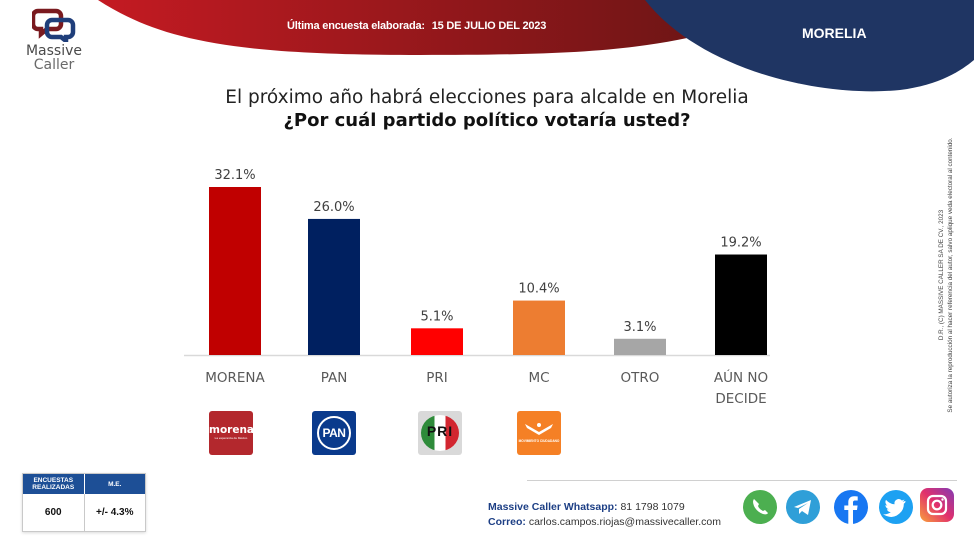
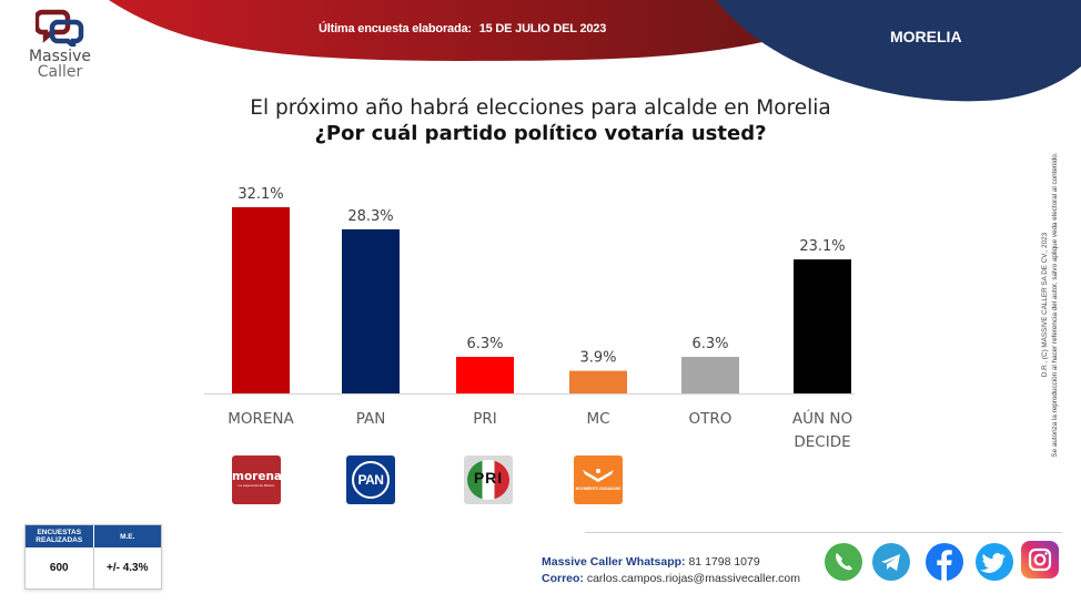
PAN: 26.0% -> 28.3%
PRI: 5.1% -> 6.3%
MC: 10.4% -> 3.9%
OTRO: 3.1% -> 6.3%
AÚN NO DECIDE: 19.2% -> 23.1%
